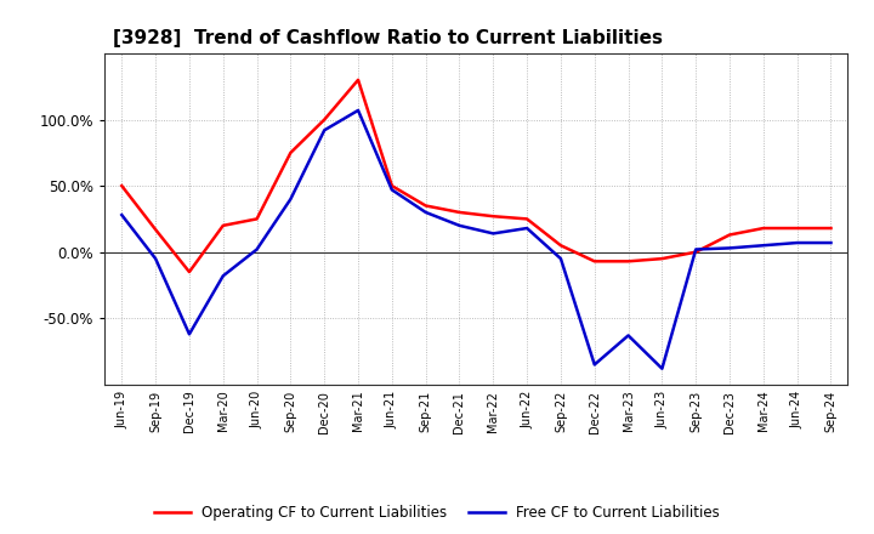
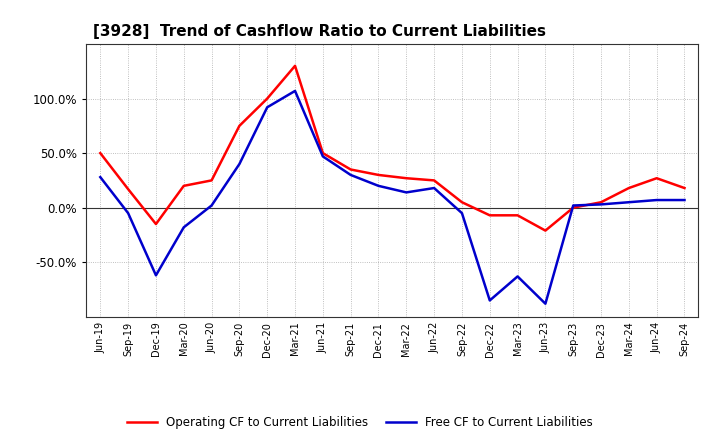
Operating CF to Current Liabilities/Jun-23: -5% -> -21%
Operating CF to Current Liabilities/Dec-23: 13% -> 5%
Operating CF to Current Liabilities/Jun-24: 18% -> 27%
